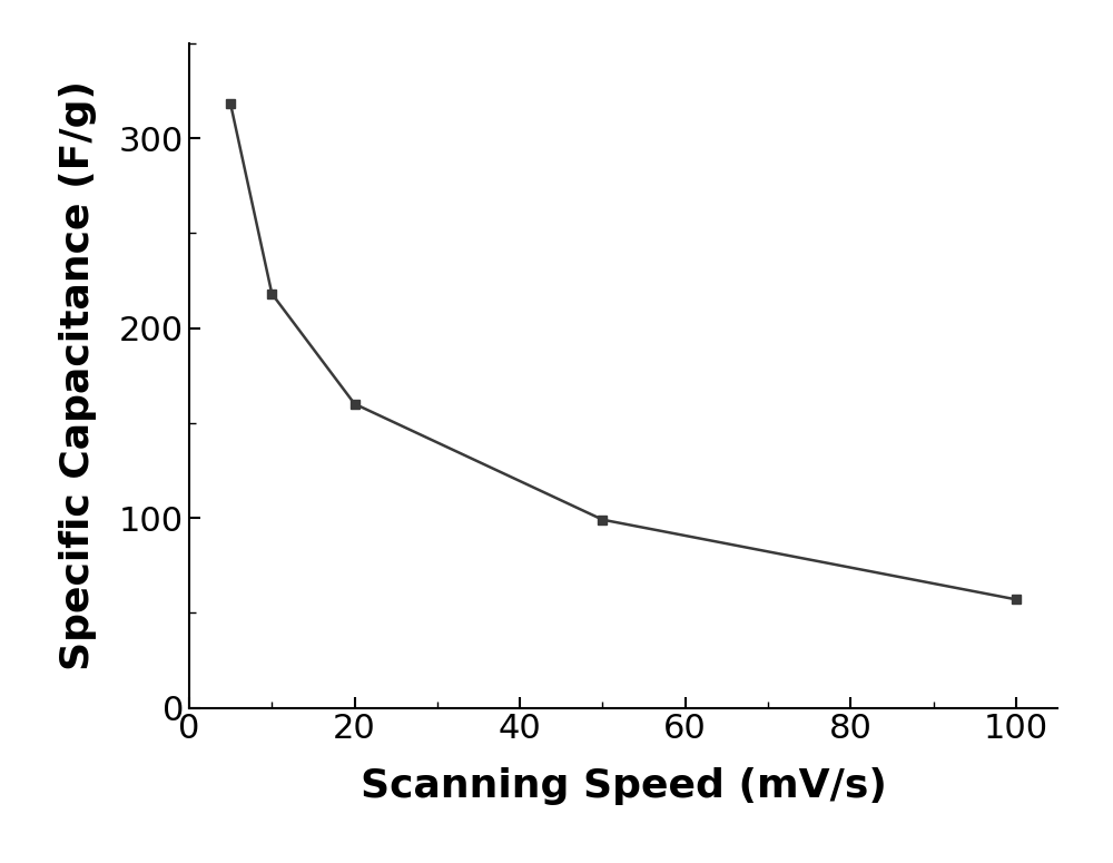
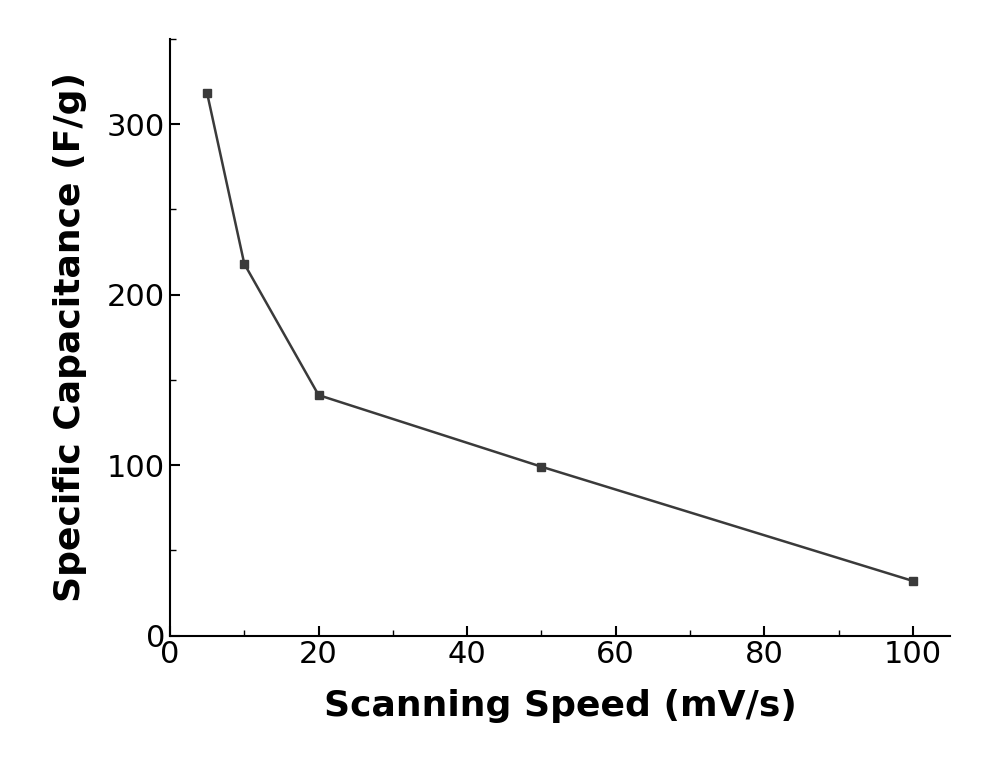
20: 160 -> 141
100: 57 -> 32
